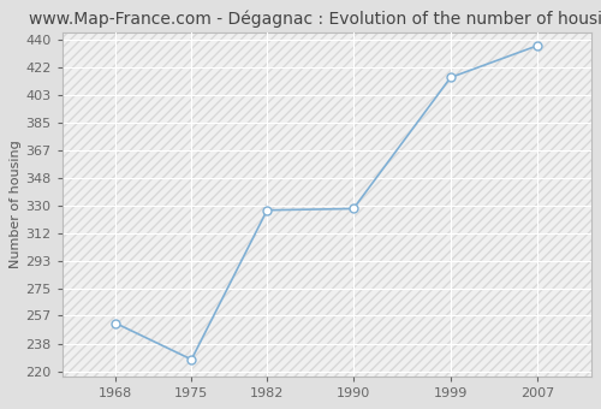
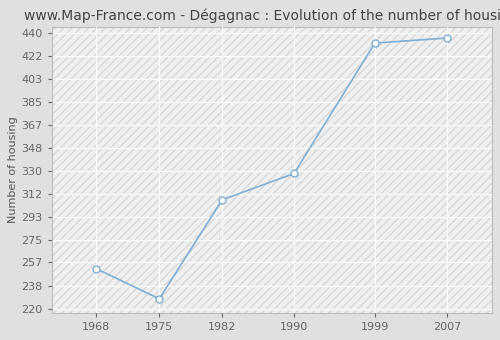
1982: 327 -> 307
1999: 415 -> 432
